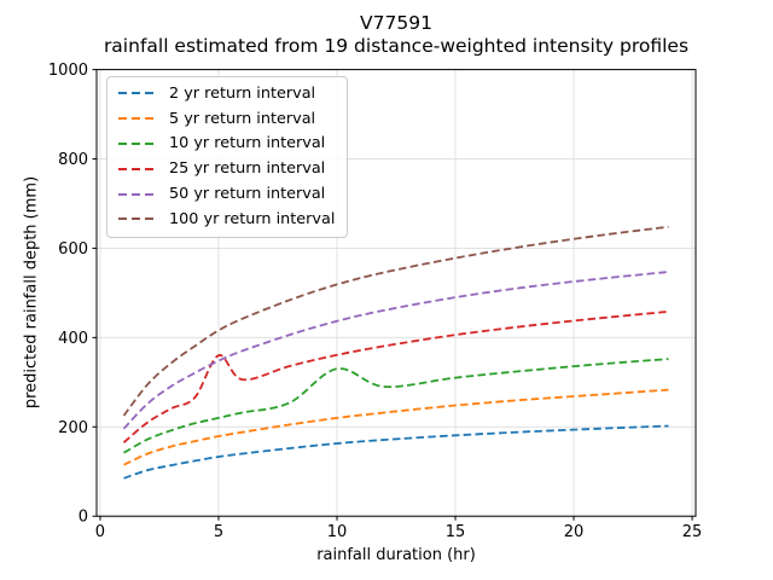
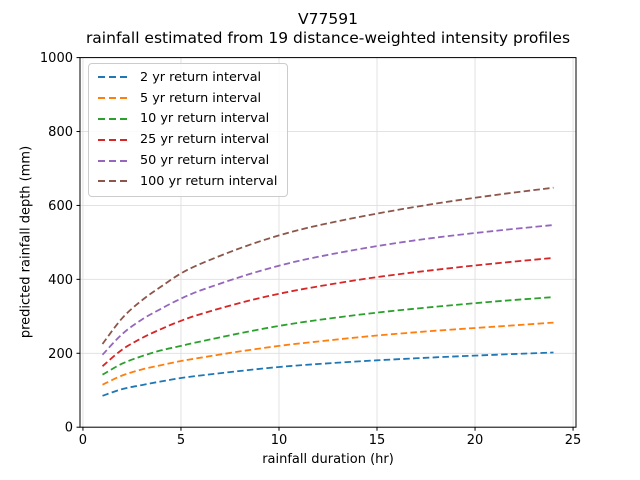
25 yr return interval/5: 360 -> 290
10 yr return interval/10: 330 -> 270
